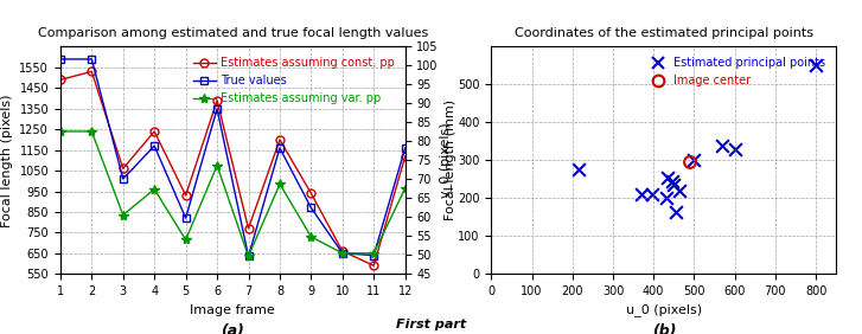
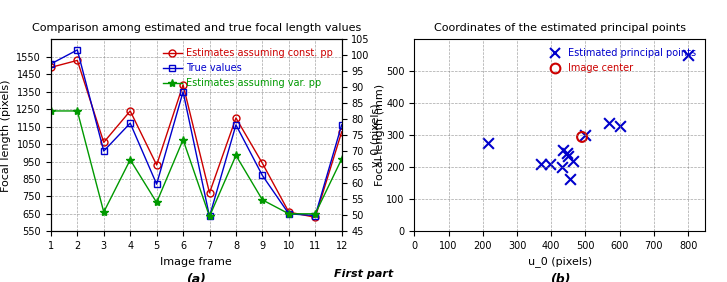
Comparison among estimated and true focal length values/True values/1: 1590 -> 1510
Comparison among estimated and true focal length values/Estimates assuming var. pp/3: 840 -> 660
Comparison among estimated and true focal length values/Estimates assuming const. pp/11: 590 -> 630
